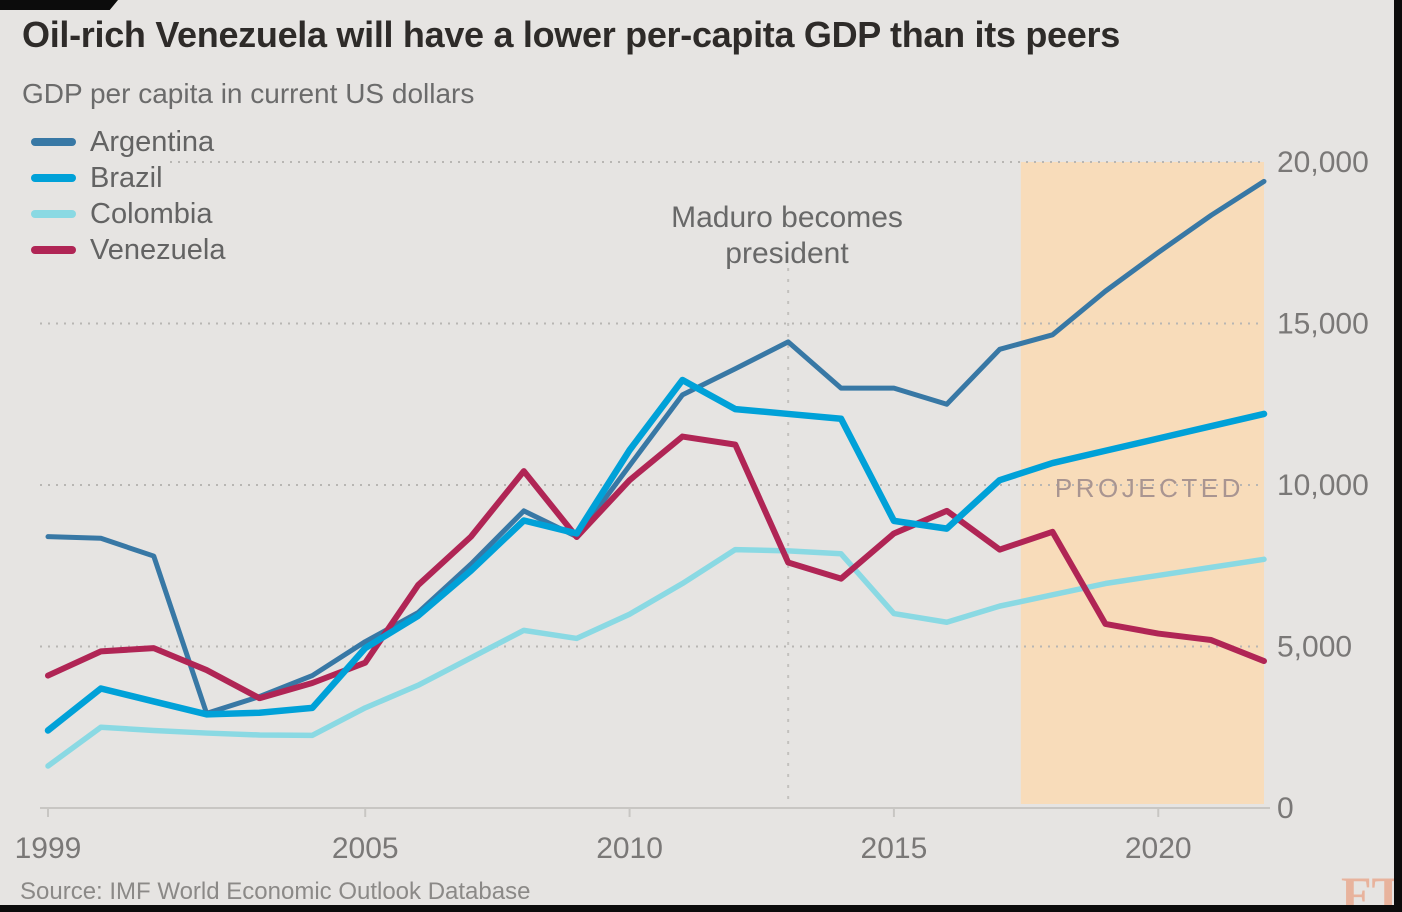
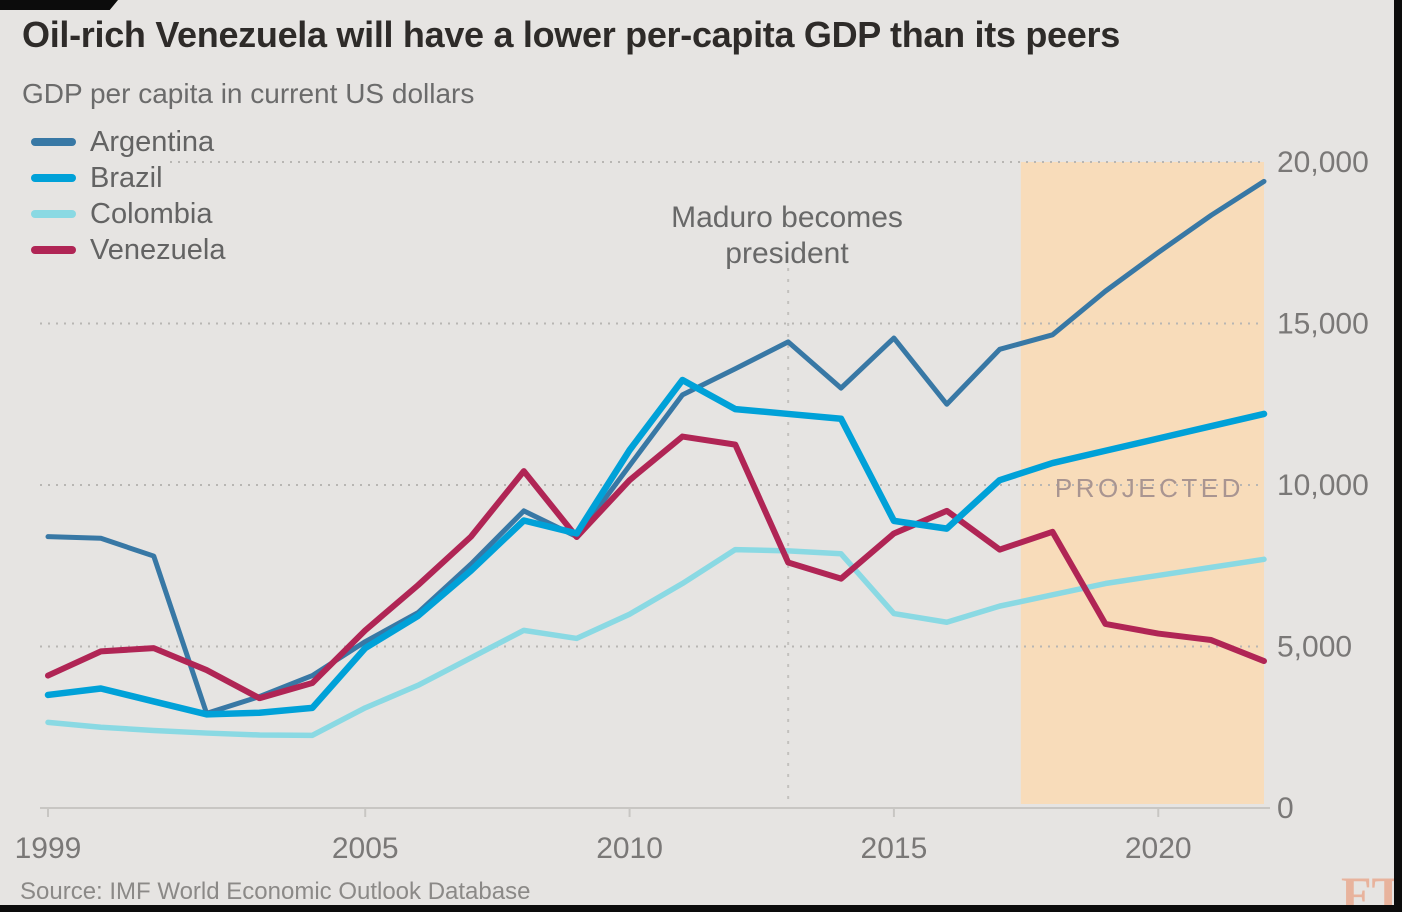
Brazil/1999: 2400 -> 3500
Colombia/1999: 1300 -> 2600
Venezuela/2005: 4500 -> 5500
Argentina/2015: 13000 -> 14600
